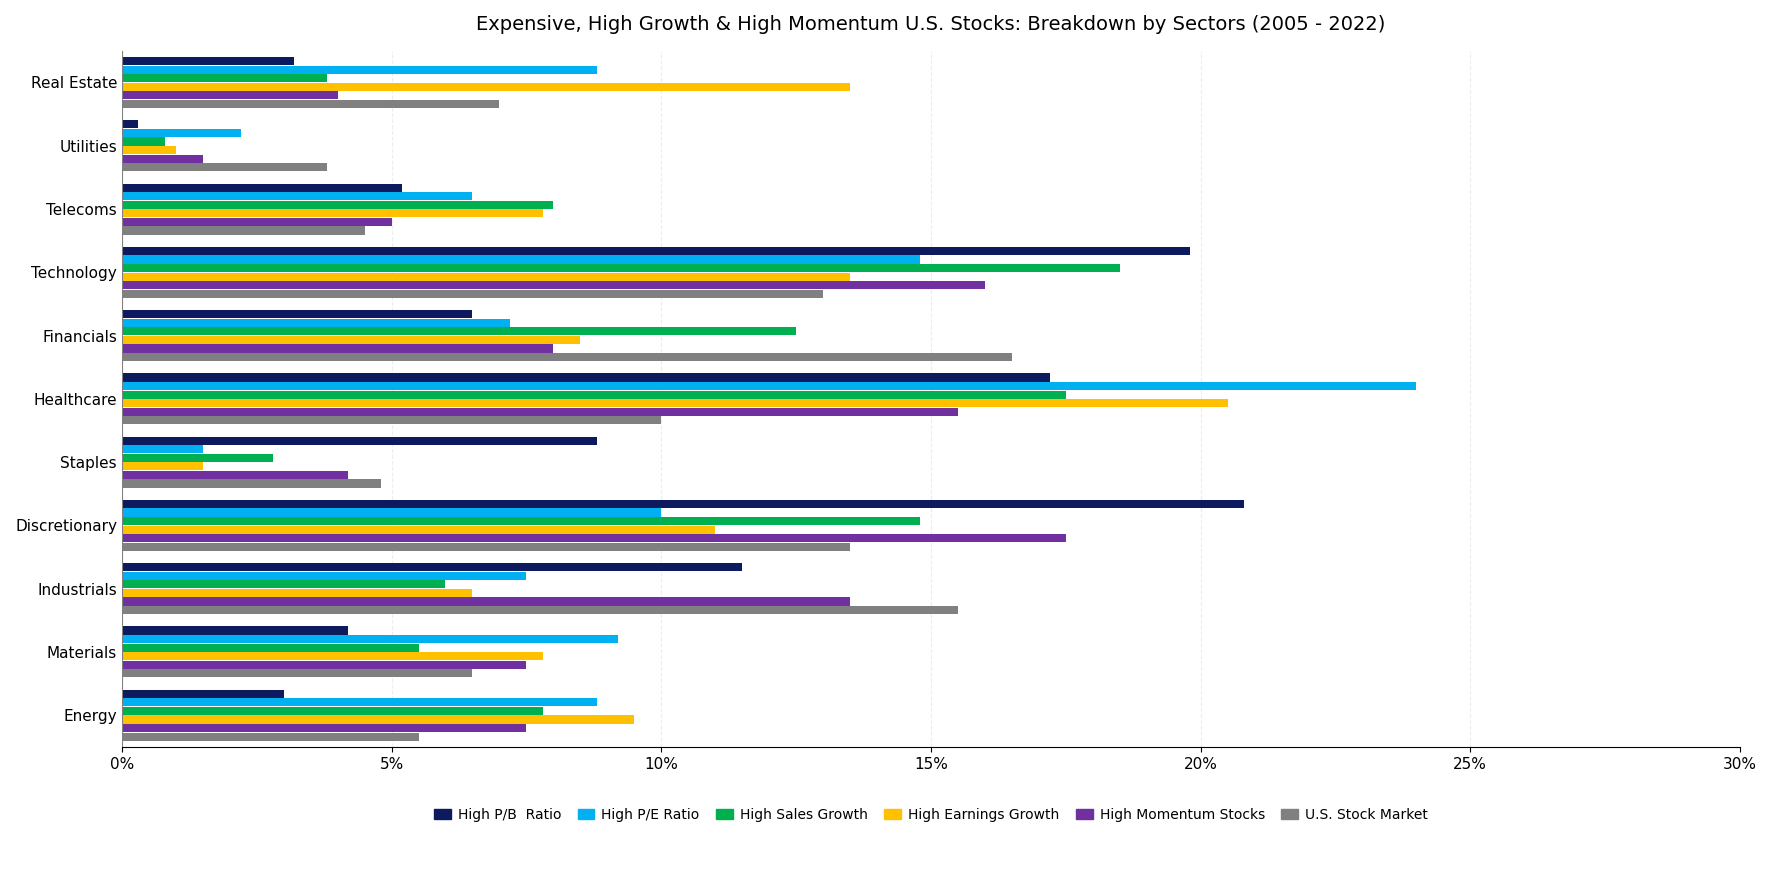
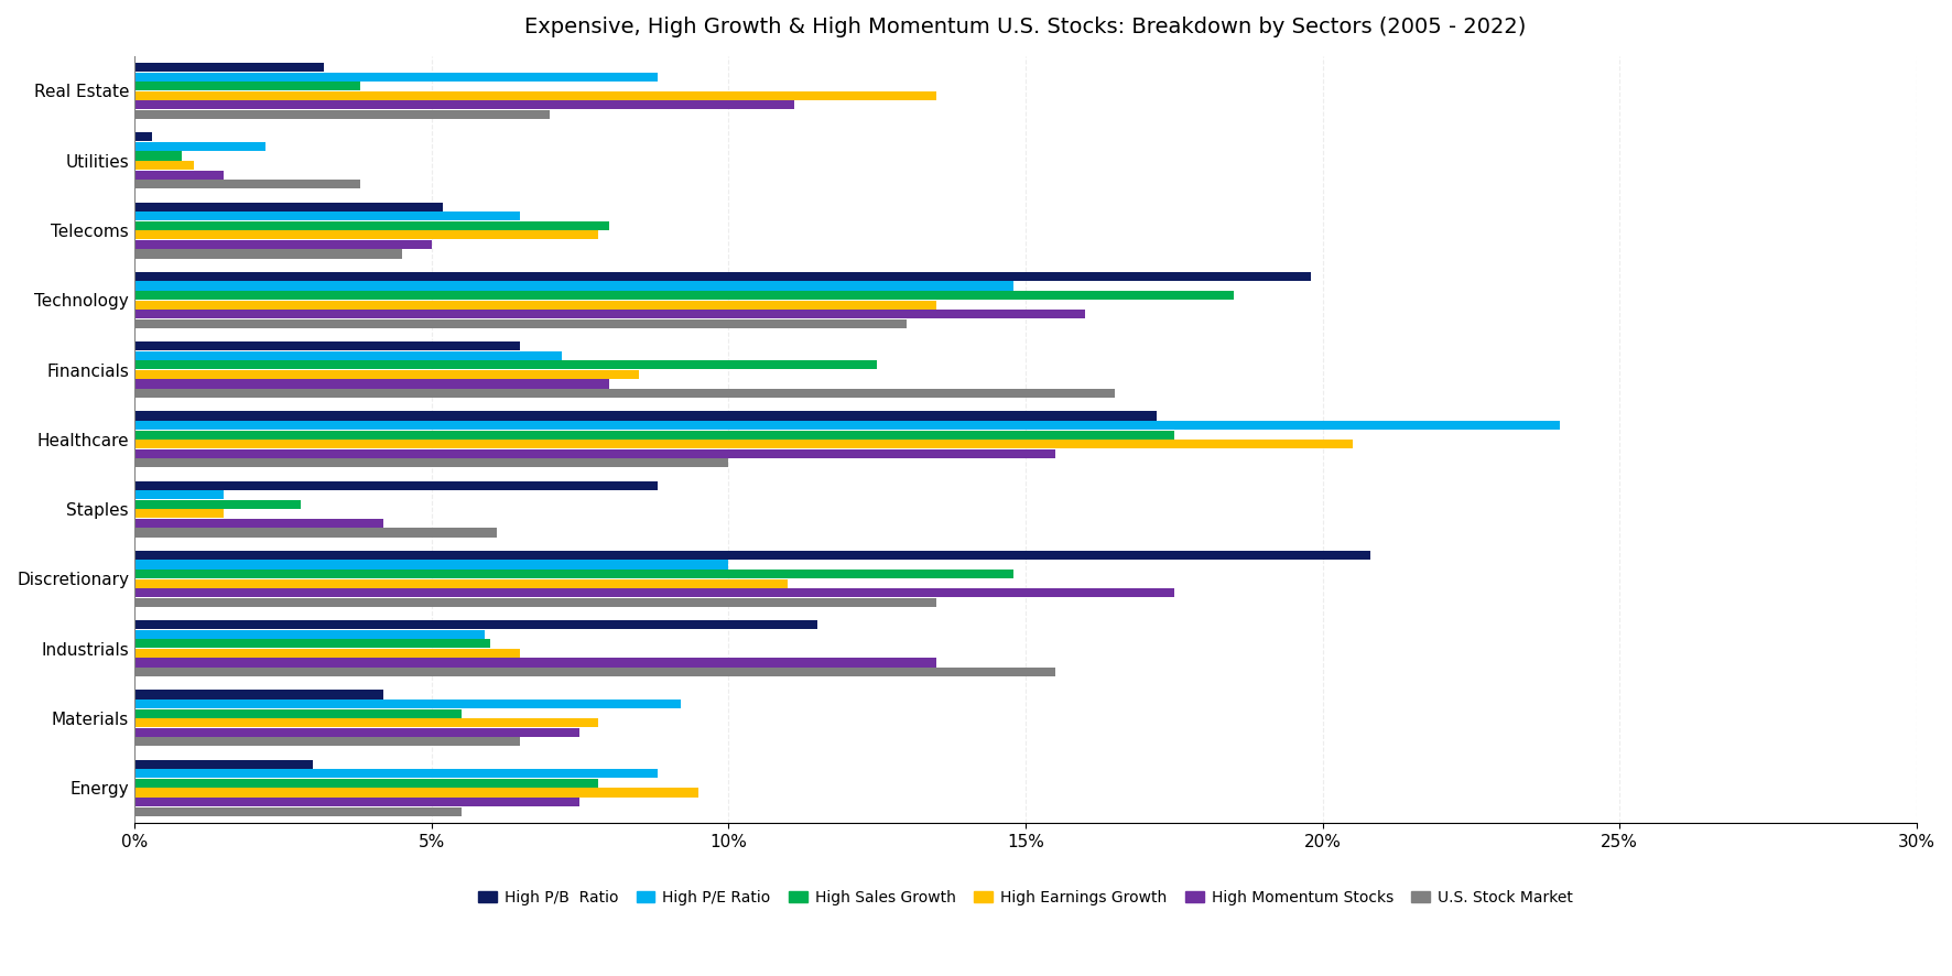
High Momentum Stocks/Real Estate: 4.0% -> 11.1%
U.S. Stock Market/Staples: 4.8% -> 6.1%
High P/E Ratio/Industrials: 7.5% -> 5.9%
